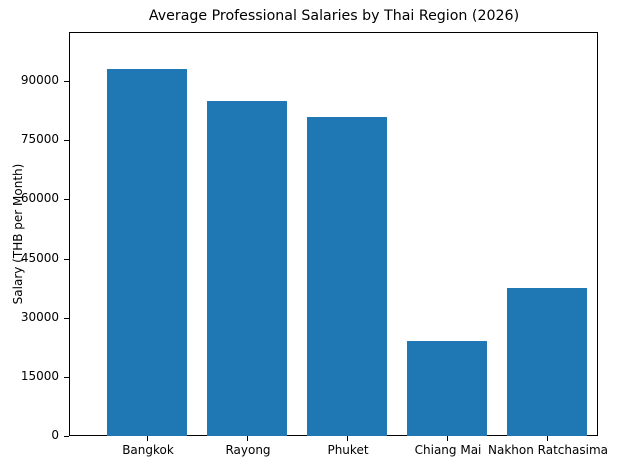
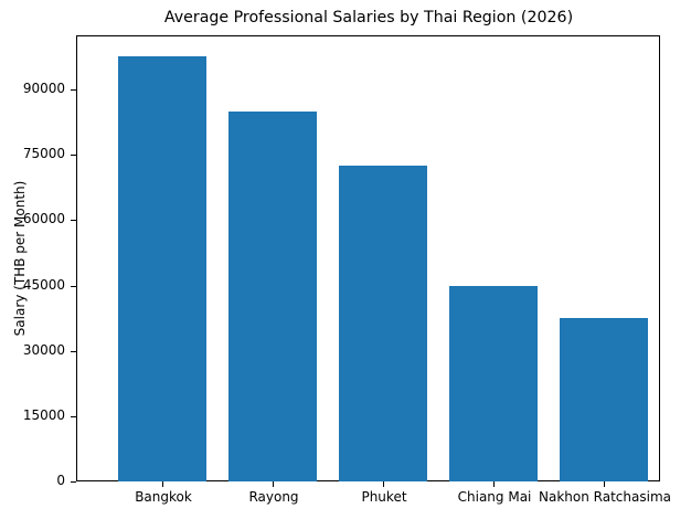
Bangkok: 93000 -> 98000
Phuket: 81000 -> 72000
Chiang Mai: 24000 -> 45000
